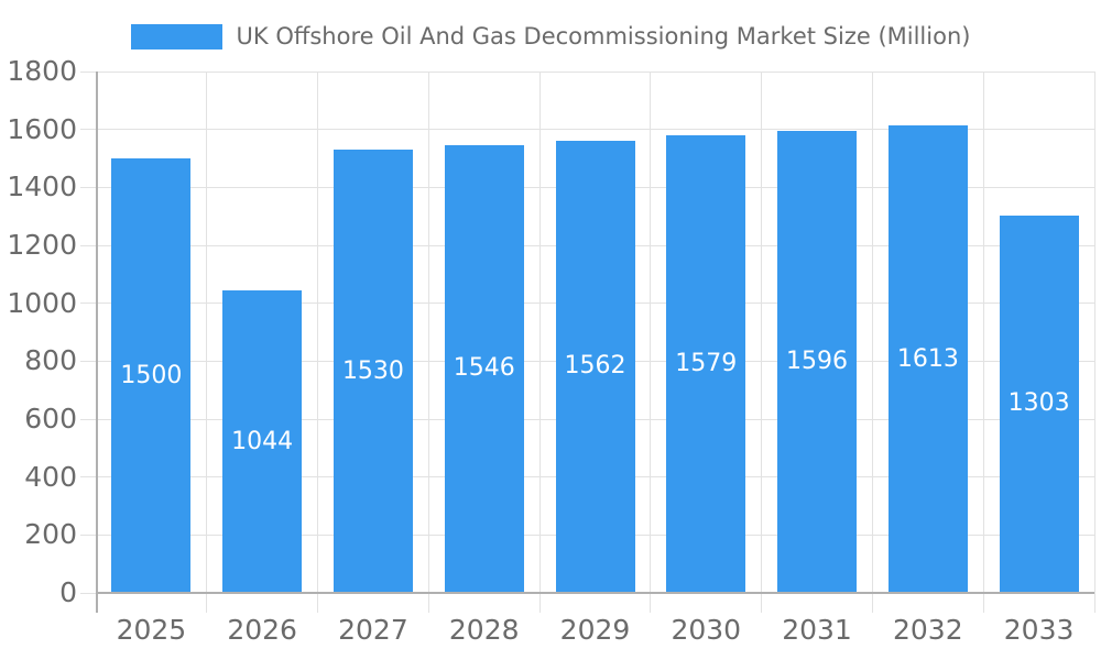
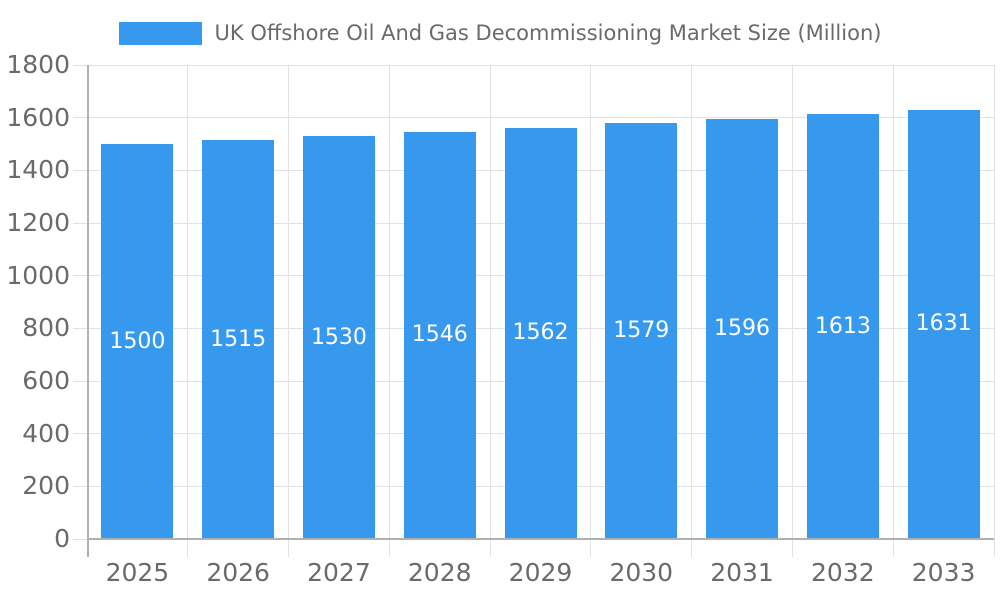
2026: 1044 -> 1515
2033: 1303 -> 1631
